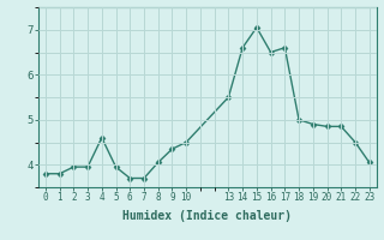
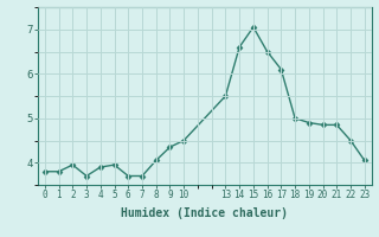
3: 3.95 -> 3.70
4: 4.60 -> 3.90
17: 6.60 -> 6.10
